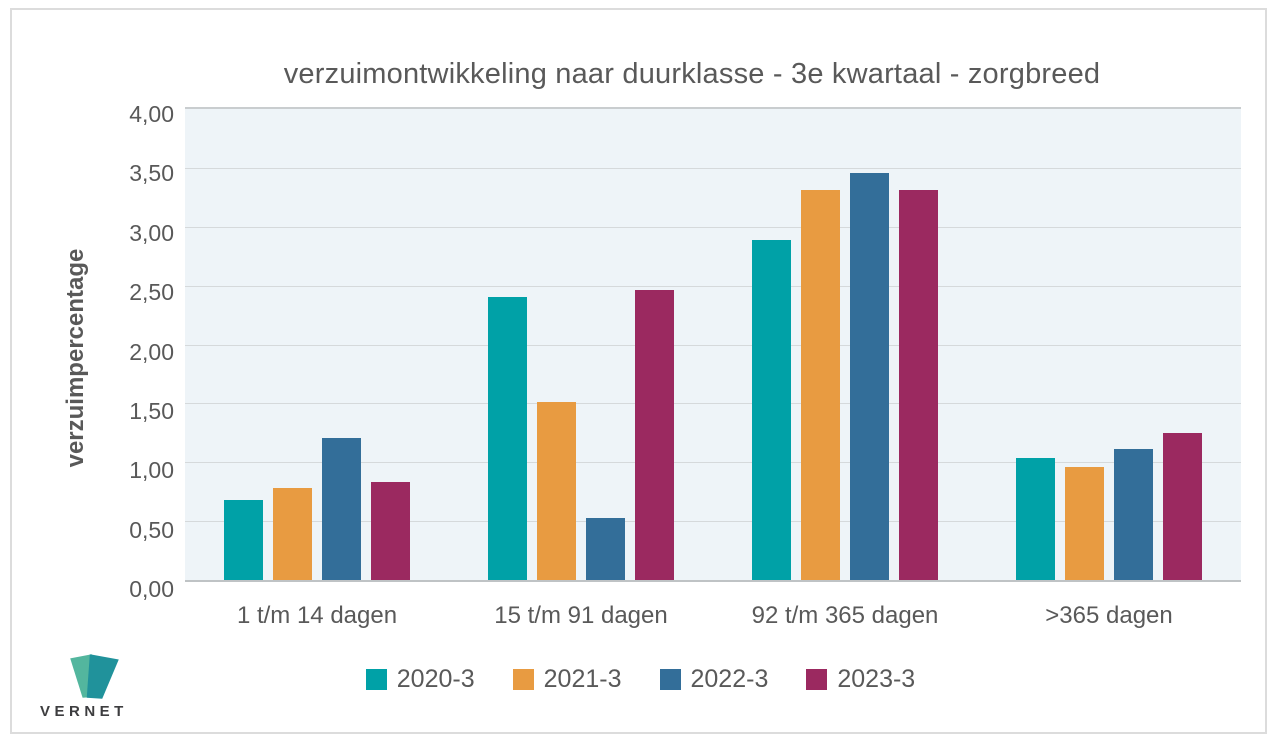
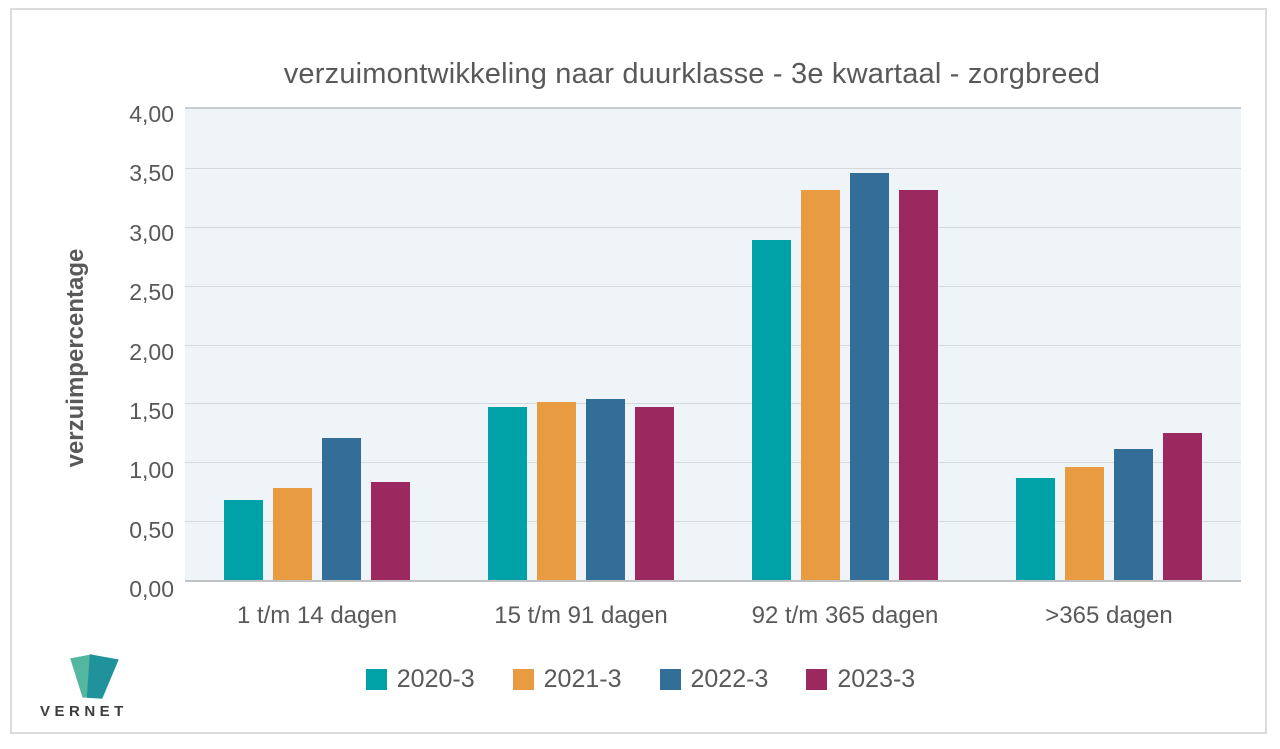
2020-3/15 t/m 91 dagen: 2,40 -> 1,47
2022-3/15 t/m 91 dagen: 0,53 -> 1,54
2023-3/15 t/m 91 dagen: 2,46 -> 1,47
2020-3/>365 dagen: 1,04 -> 0,87
